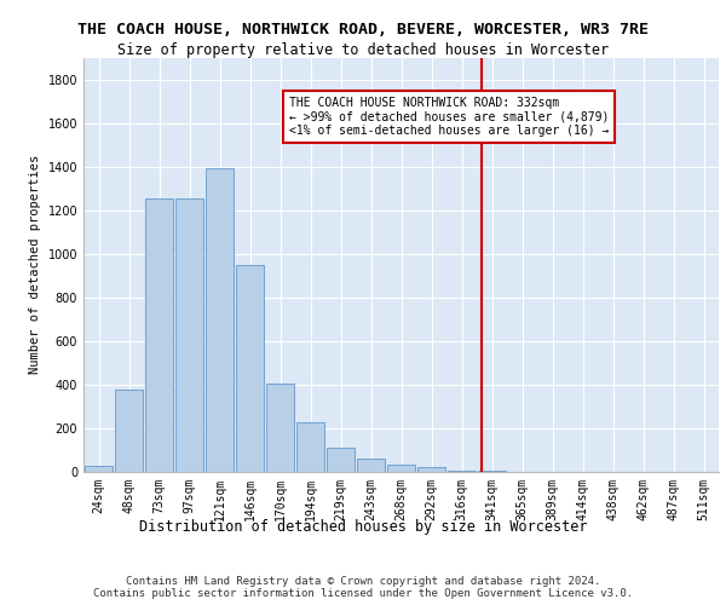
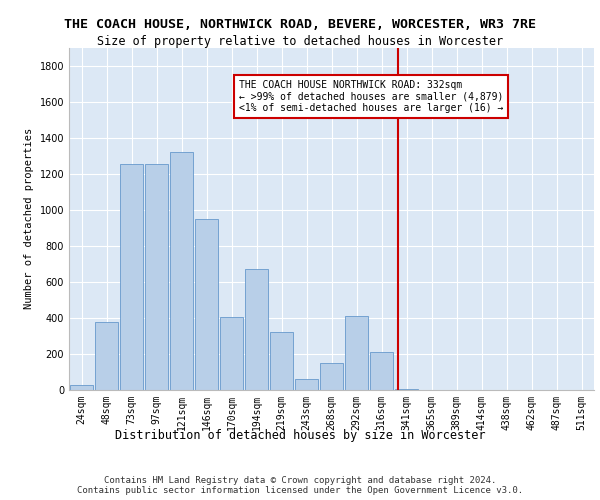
121sqm: 1390 -> 1320
194sqm: 230 -> 670
219sqm: 110 -> 320
268sqm: 40 -> 150
292sqm: 20 -> 410
316sqm: 10 -> 210
